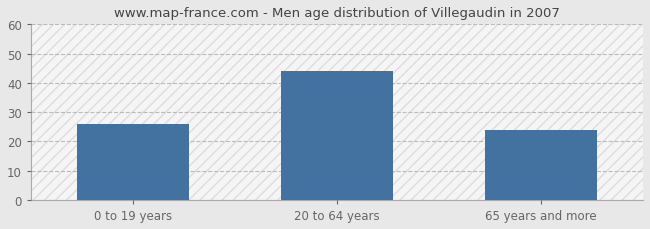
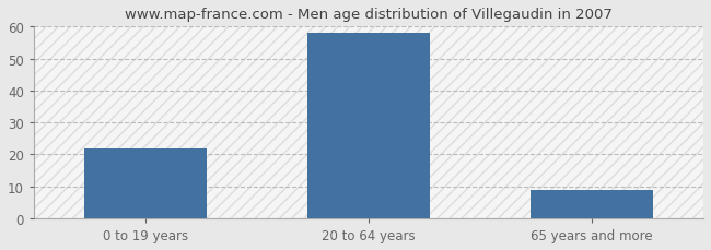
0 to 19 years: 26 -> 22
20 to 64 years: 44 -> 58
65 years and more: 24 -> 9
